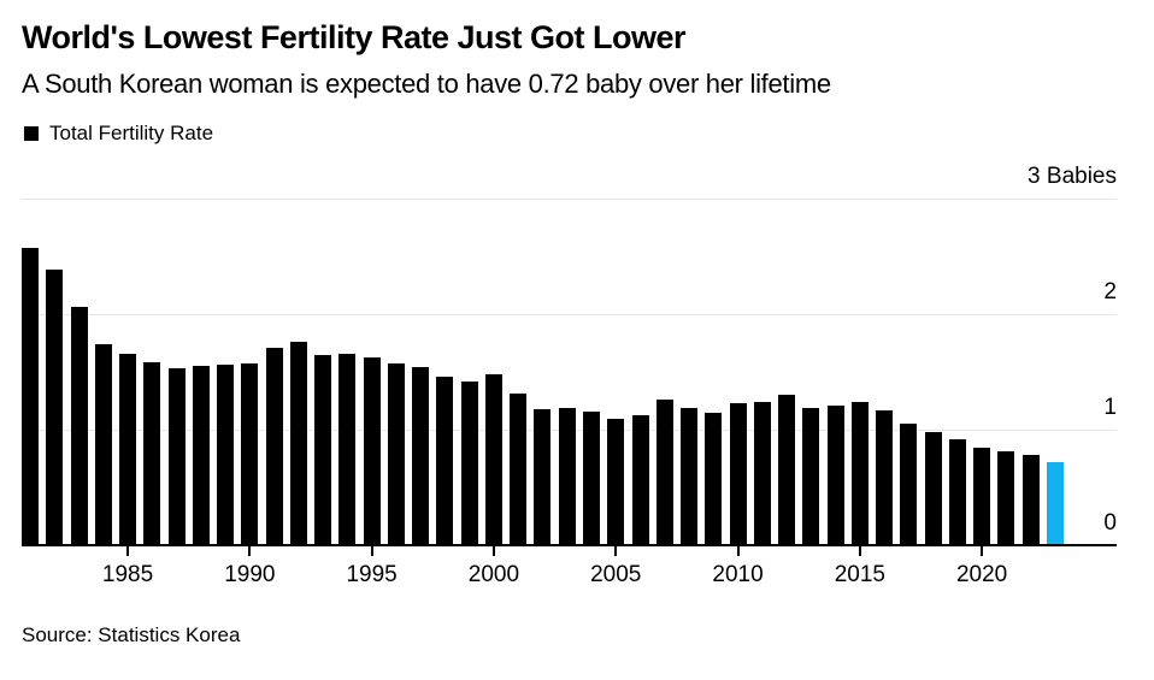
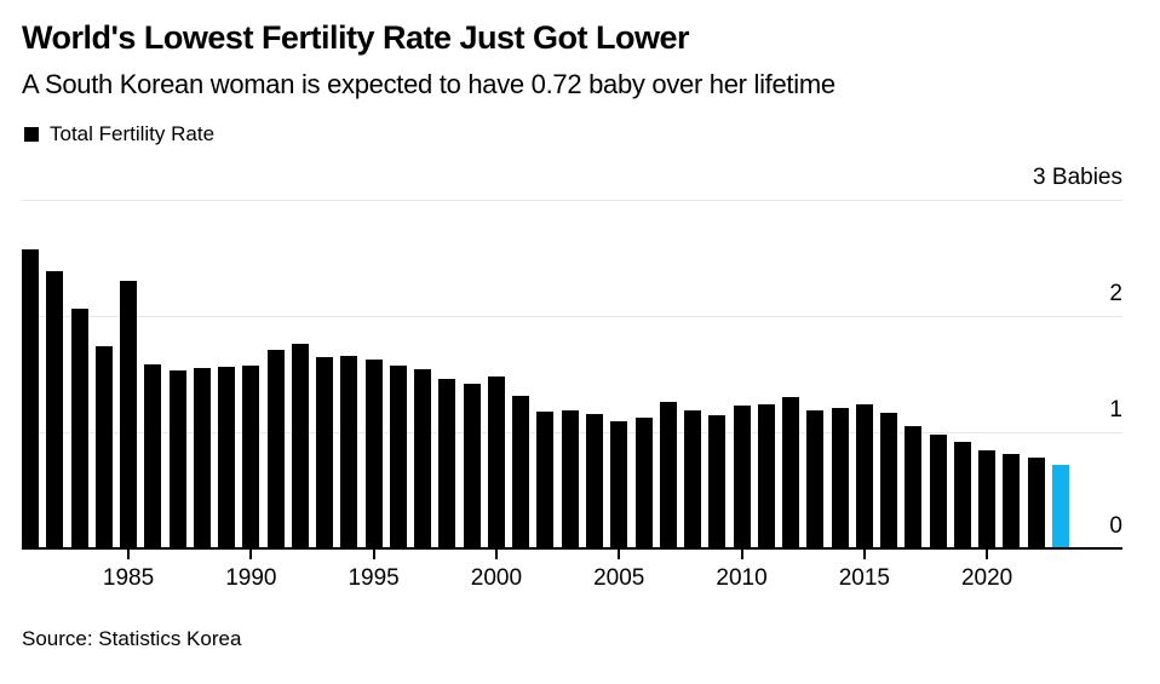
1985: 1.7 -> 2.3
